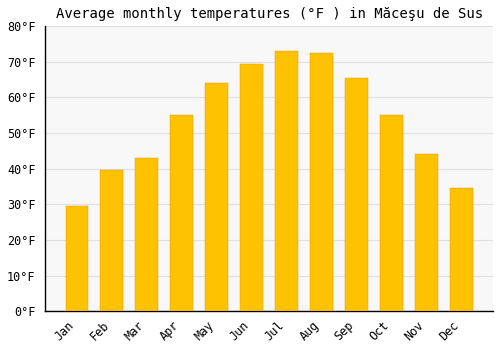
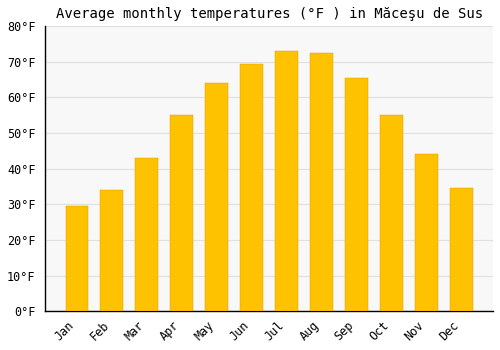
Feb: 39.5°F -> 34.0°F
